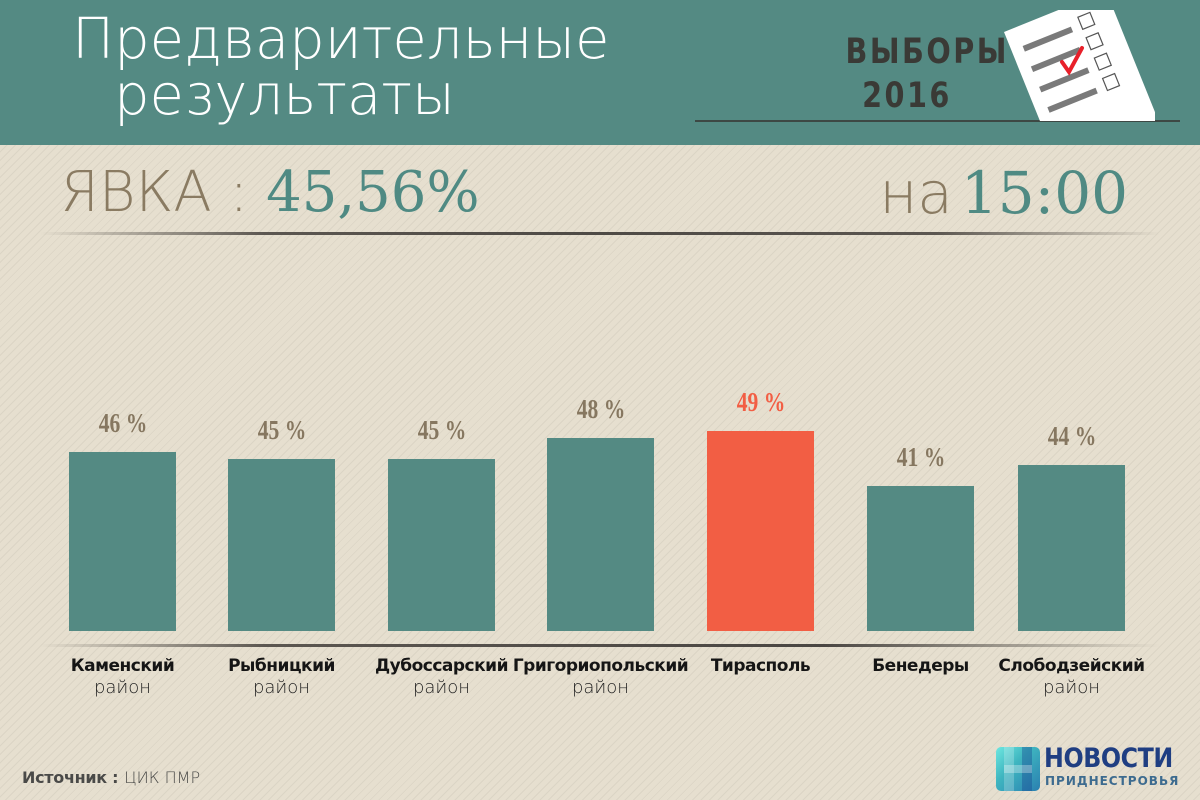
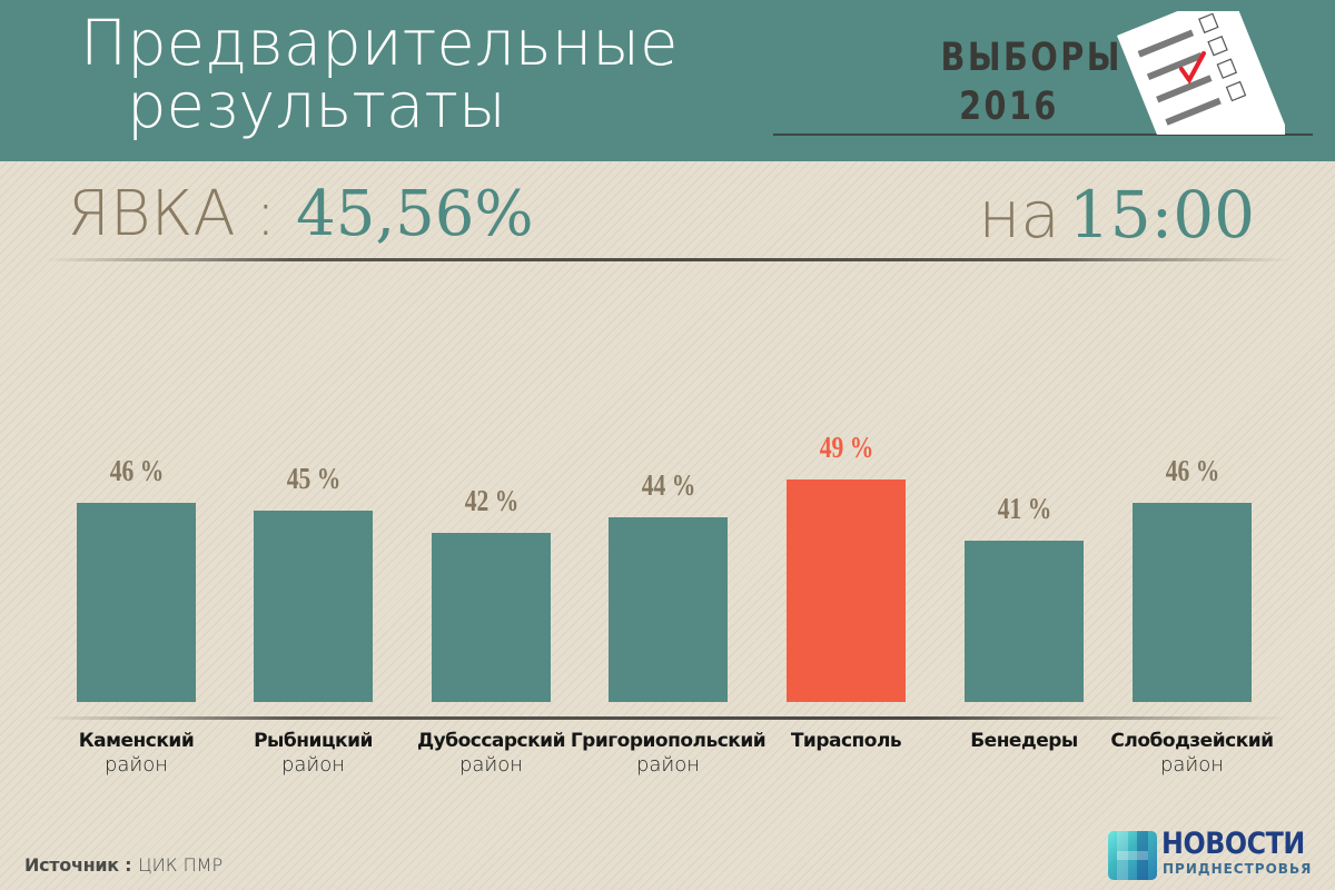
Дубоссарский район: 45 -> 42
Григориопольский район: 48 -> 44
Слободзейский район: 44 -> 46
